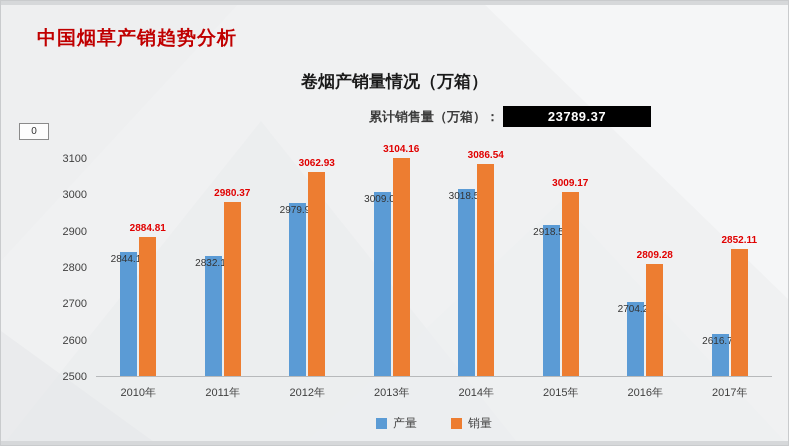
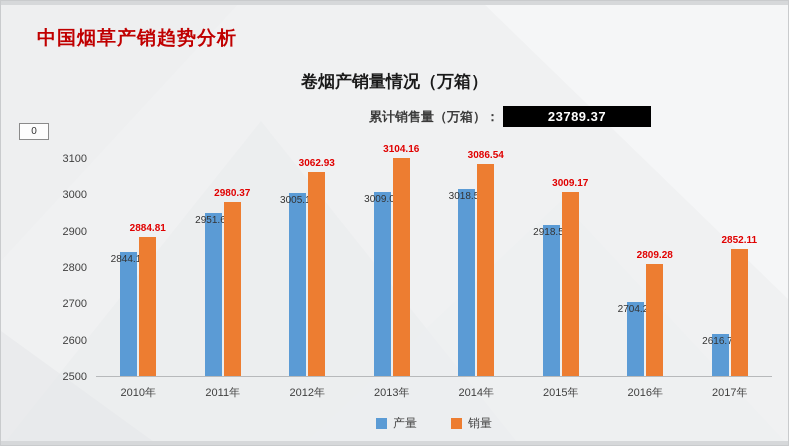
产量/2011年: 2832.18 -> 2951.66
产量/2012年: 2979.92 -> 3005.11
